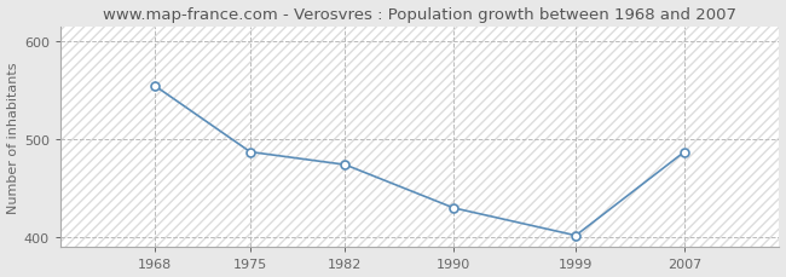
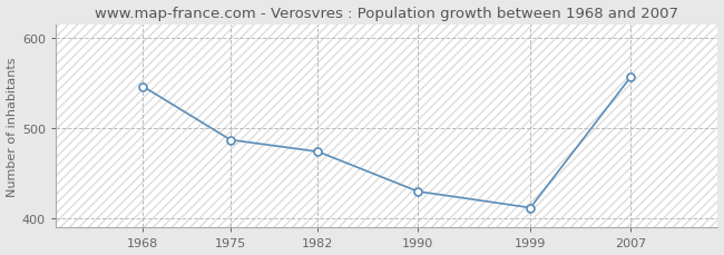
1968: 554 -> 546
1999: 402 -> 412
2007: 487 -> 556
